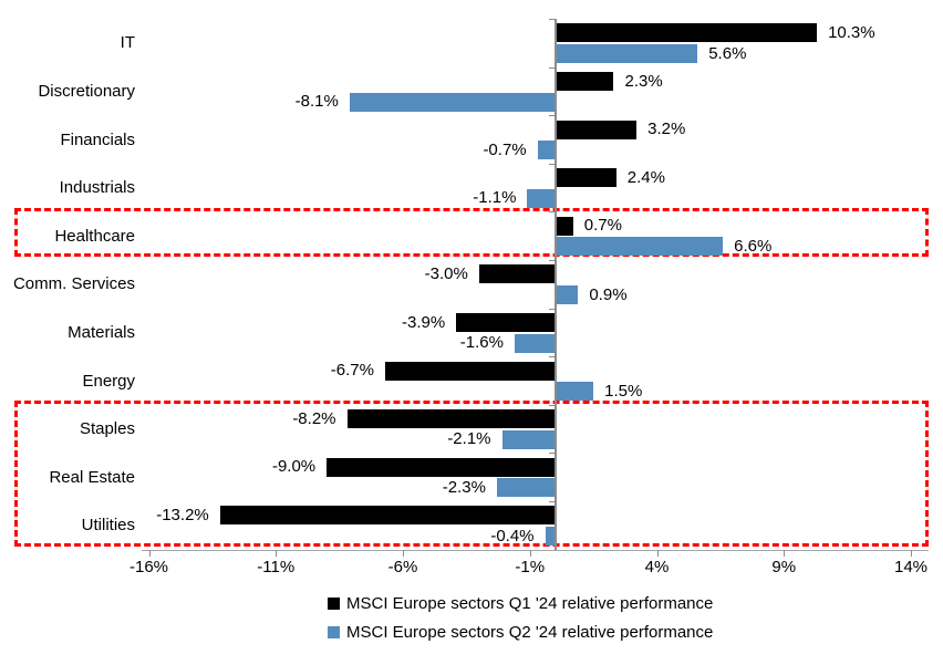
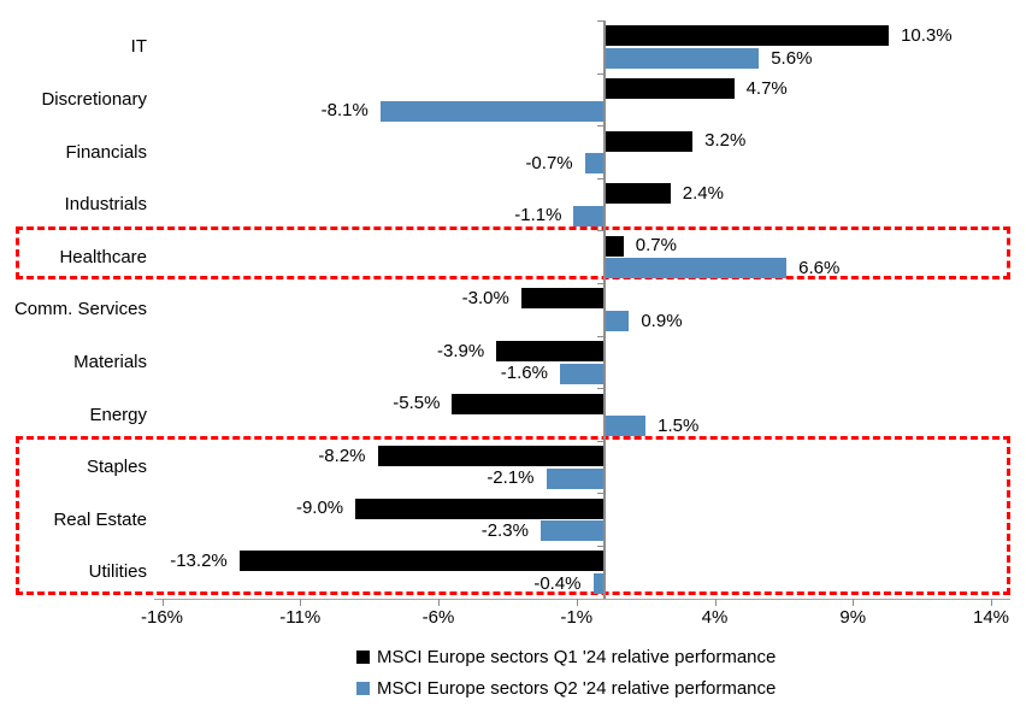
MSCI Europe sectors Q1 '24 relative performance/Discretionary: 2.3% -> 4.7%
MSCI Europe sectors Q1 '24 relative performance/Energy: -6.7% -> -5.5%
